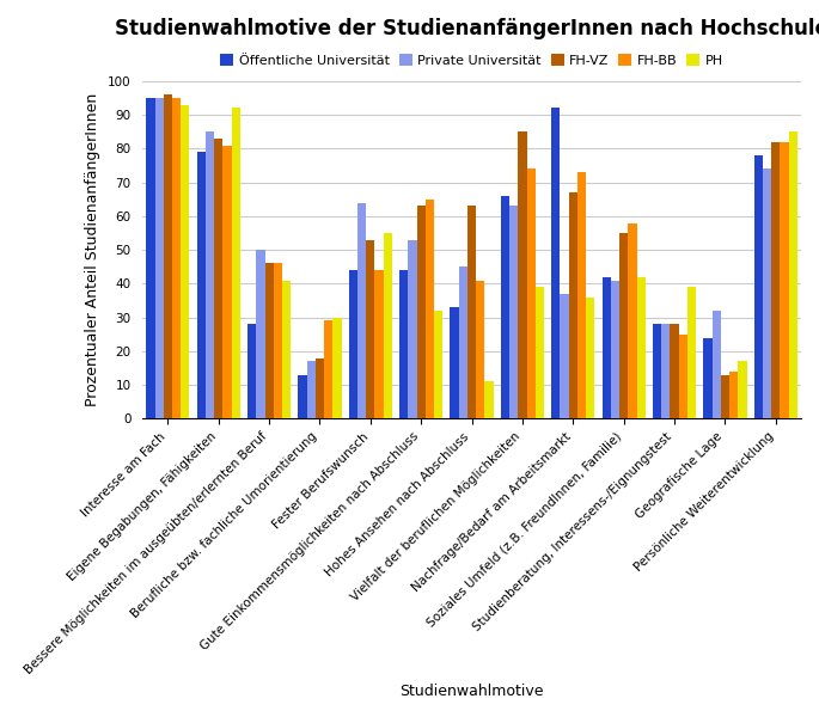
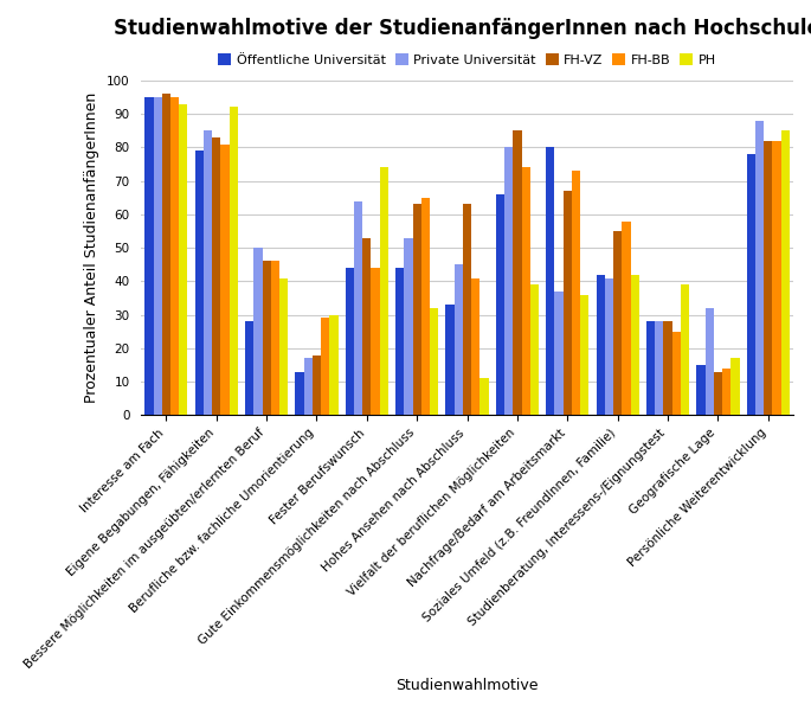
PH/Fester Berufswunsch: 55 -> 74
Private Universität/Vielfalt der beruflichen Möglichkeiten: 63 -> 80
Öffentliche Universität/Nachfrage/Bedarf am Arbeitsmarkt: 92 -> 80
Öffentliche Universität/Geografische Lage: 24 -> 15
Private Universität/Persönliche Weiterentwicklung: 74 -> 88
